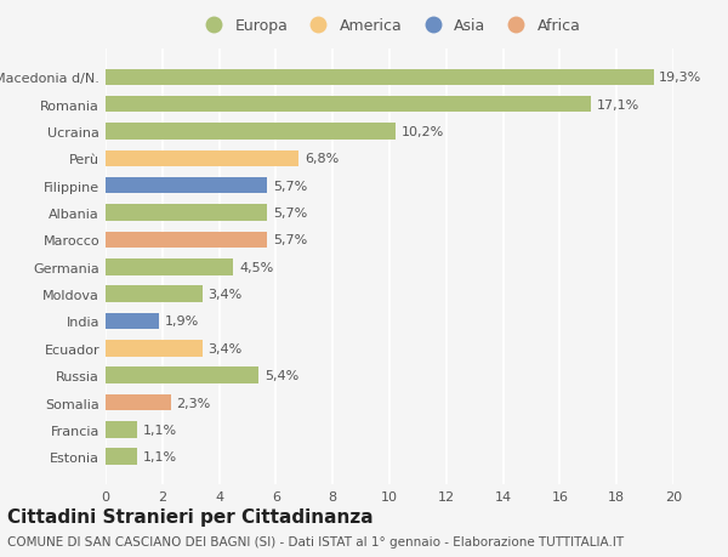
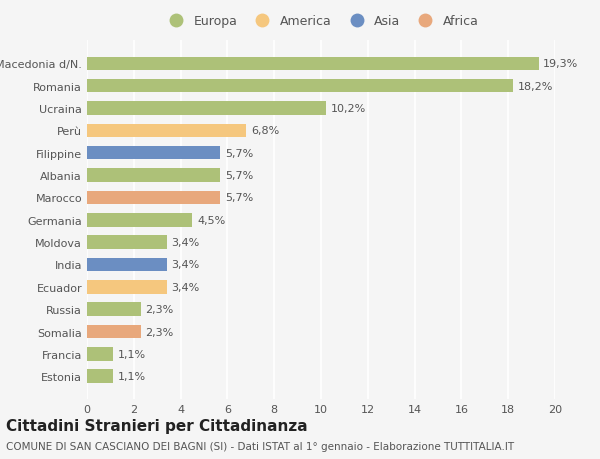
Romania: 17,1% -> 18,2%
India: 1,9% -> 3,4%
Russia: 5,4% -> 2,3%
